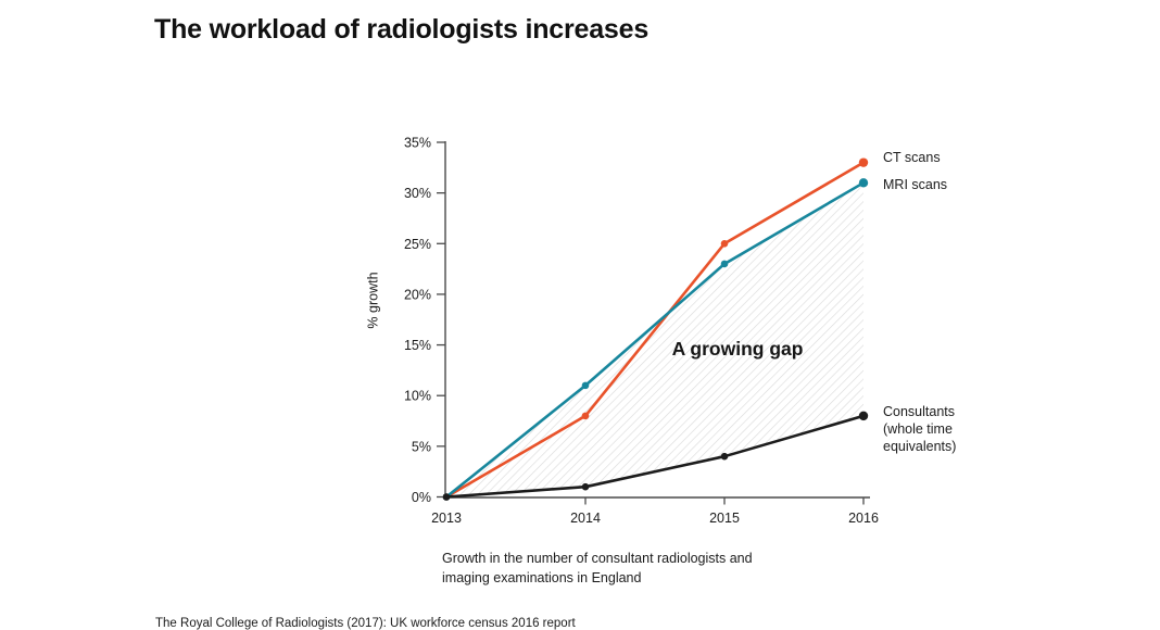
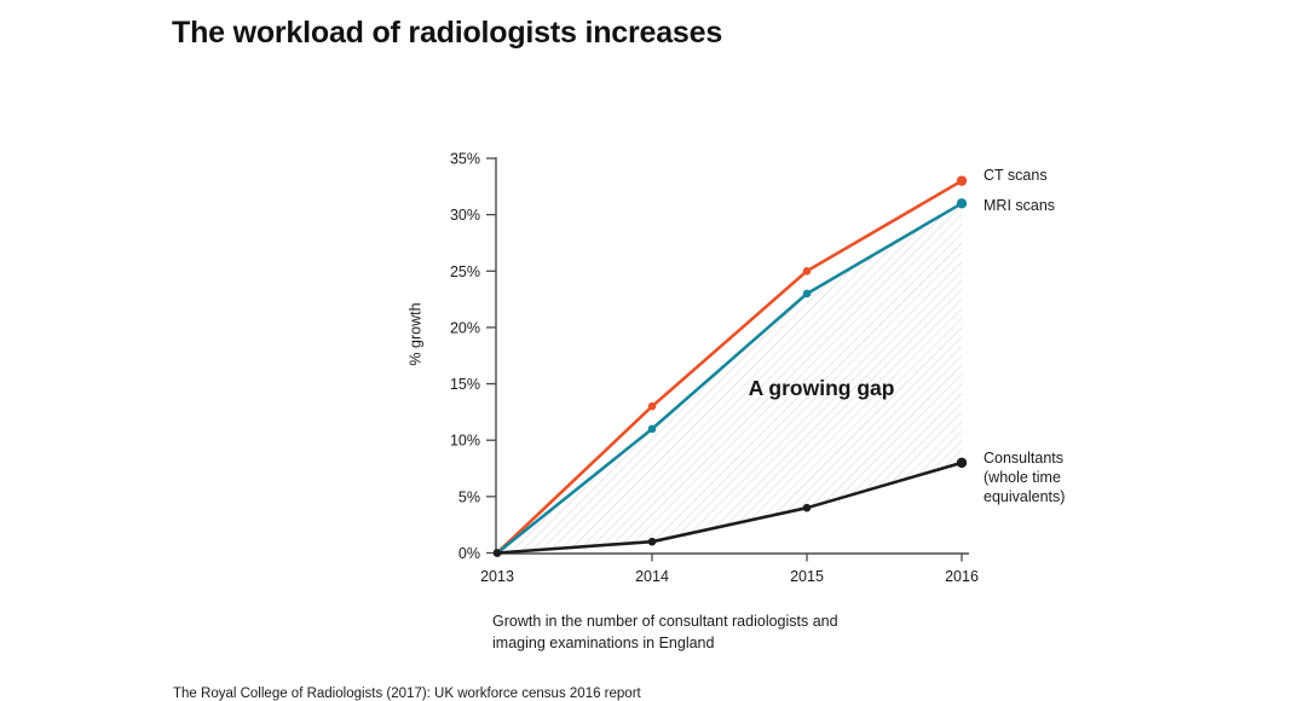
CT scans/2014: 8% -> 13%
